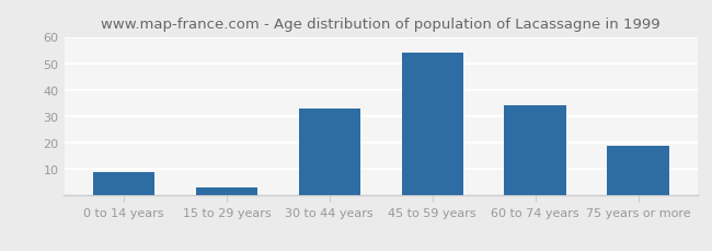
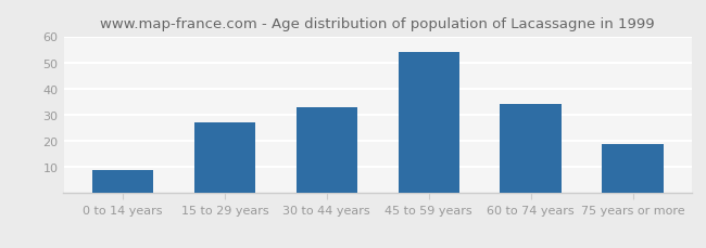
15 to 29 years: 3 -> 27
